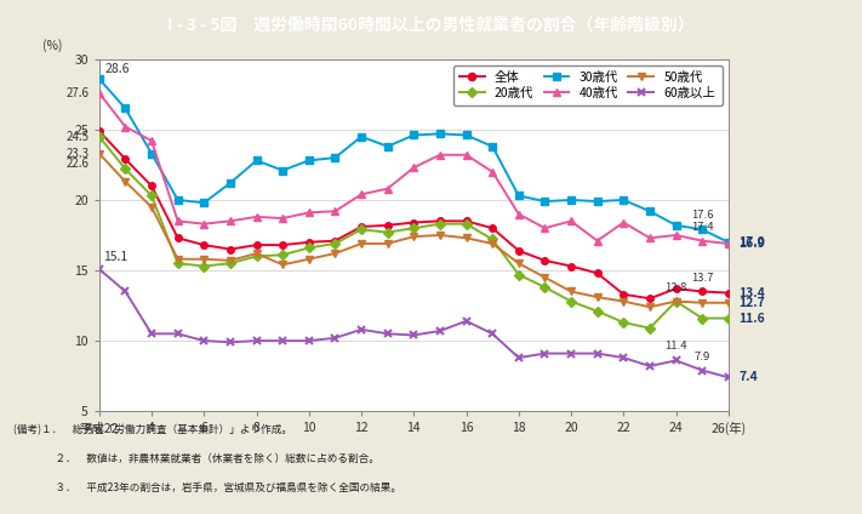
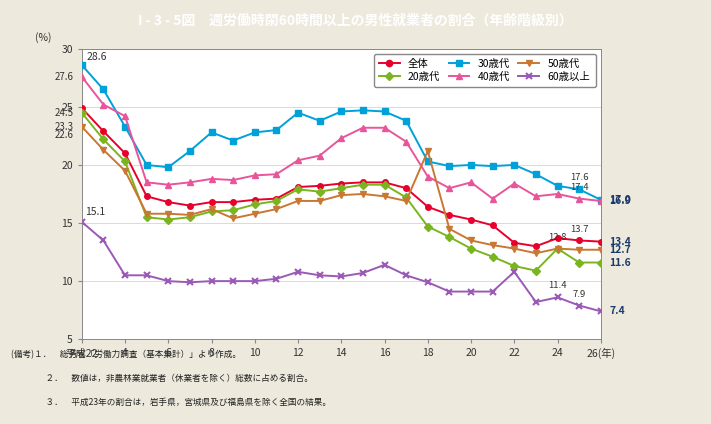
50歳代/18: 15.5 -> 21.2
60歳以上/18: 8.8 -> 9.9
60歳以上/22: 8.8 -> 10.8
